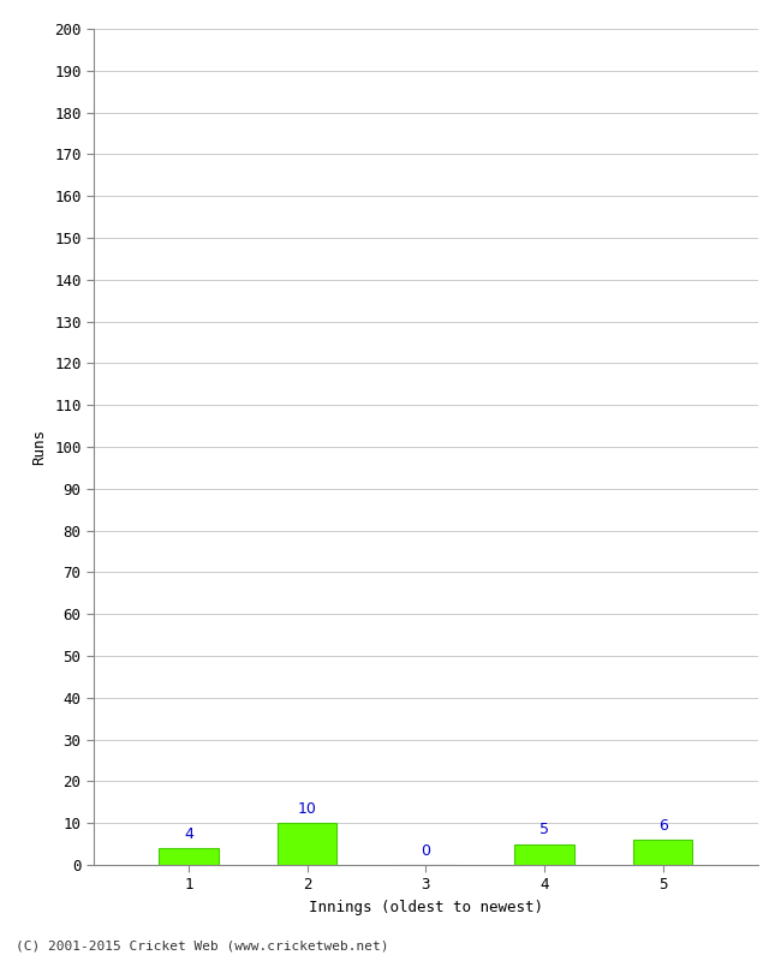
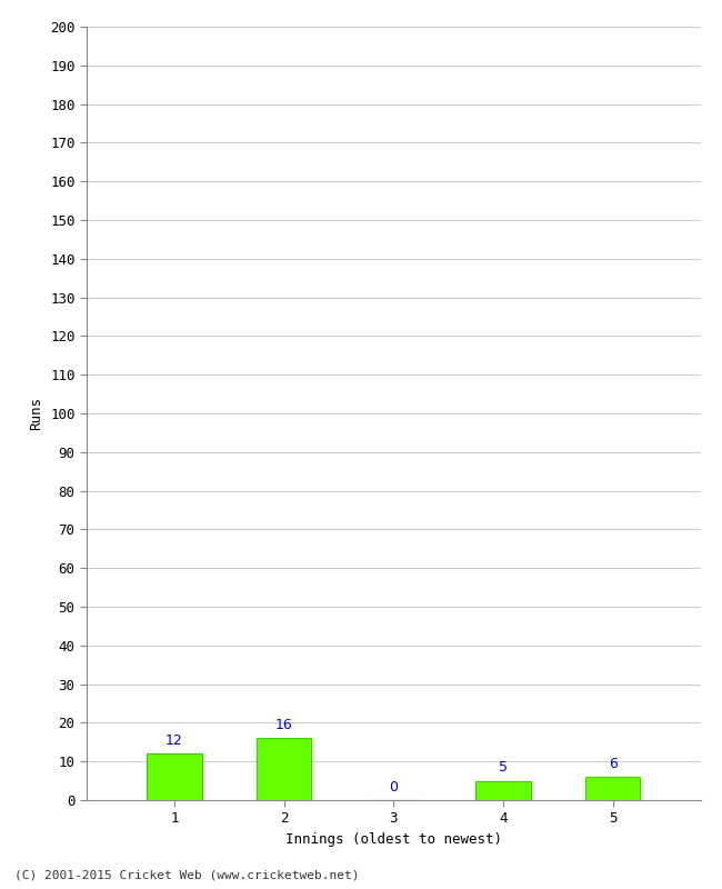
1: 4 -> 12
2: 10 -> 16
